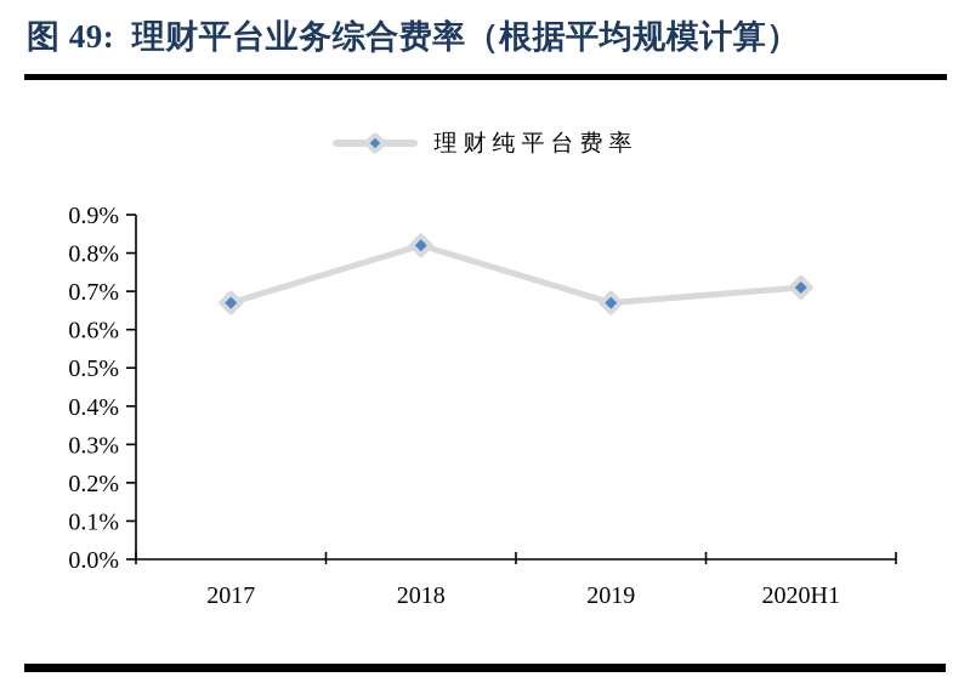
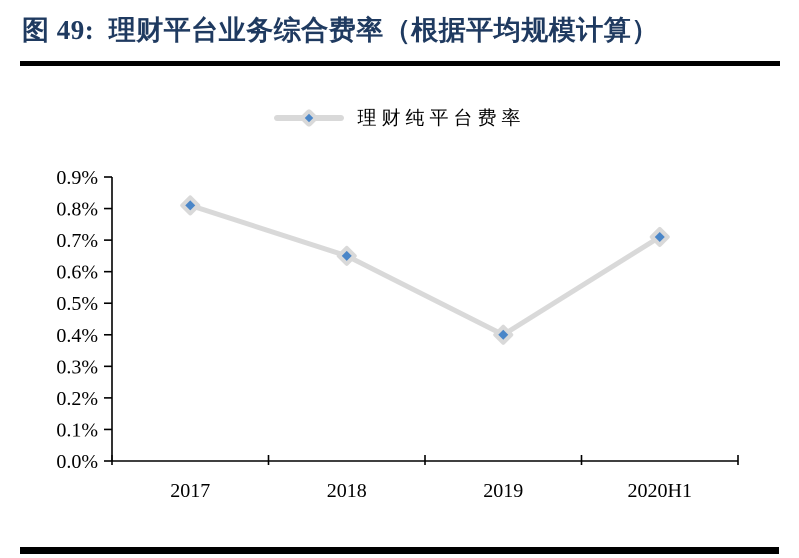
2017: 0.67% -> 0.81%
2018: 0.82% -> 0.65%
2019: 0.67% -> 0.40%
